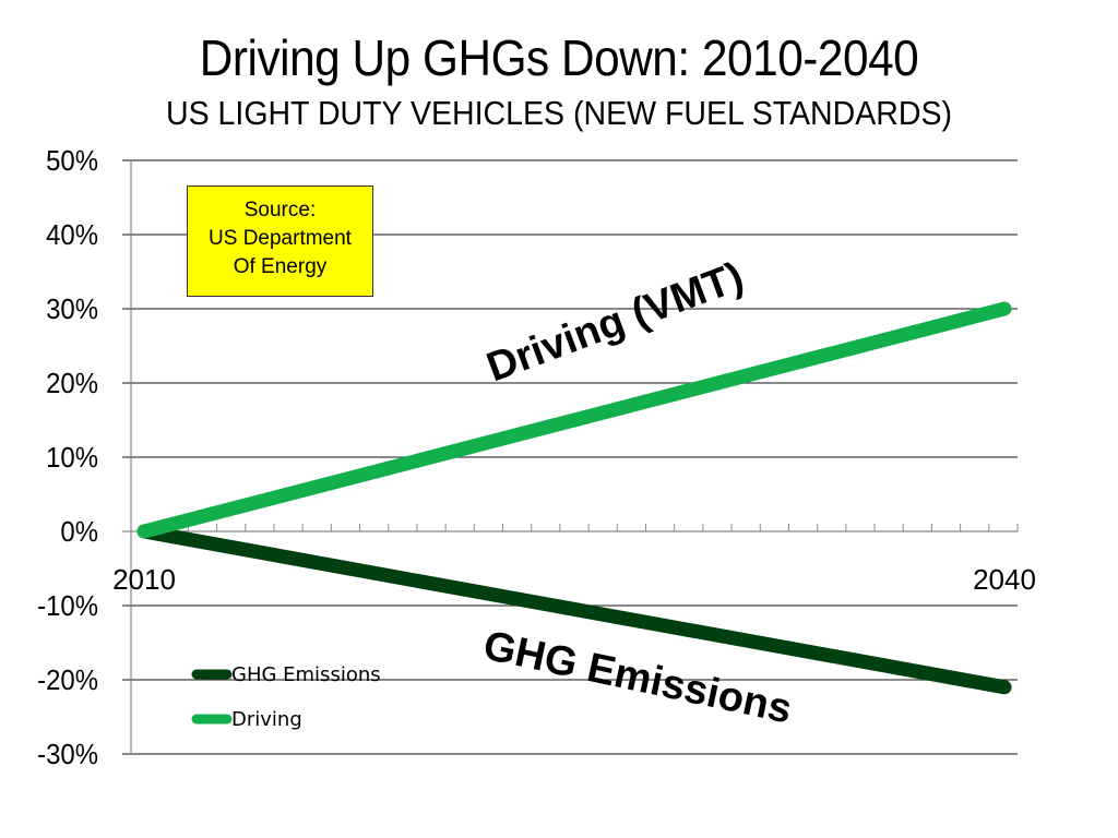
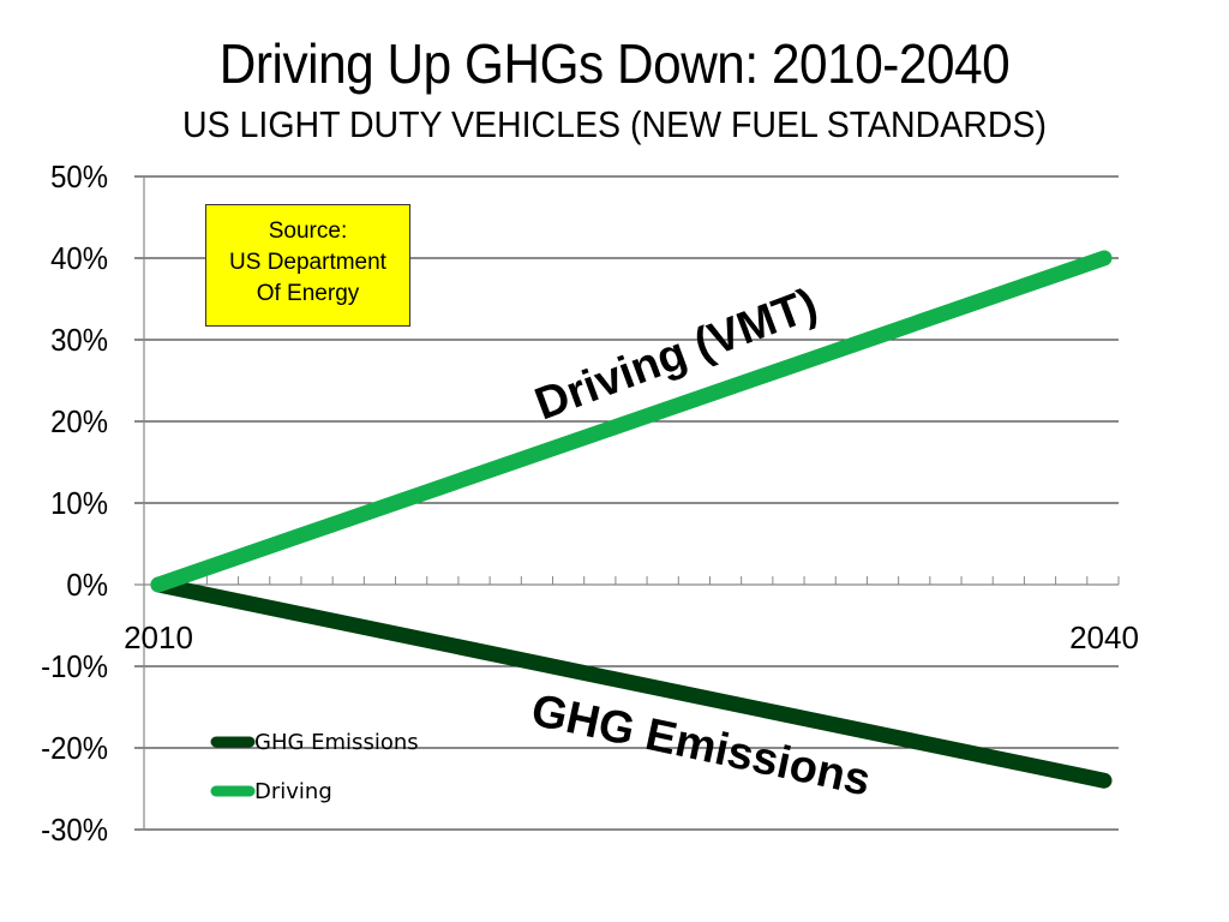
GHG Emissions/2040: -21% -> -24%
Driving/2040: 30% -> 40%
